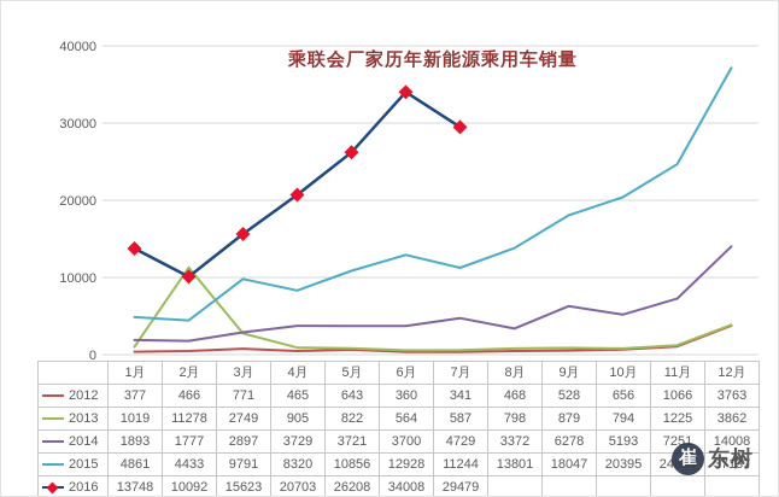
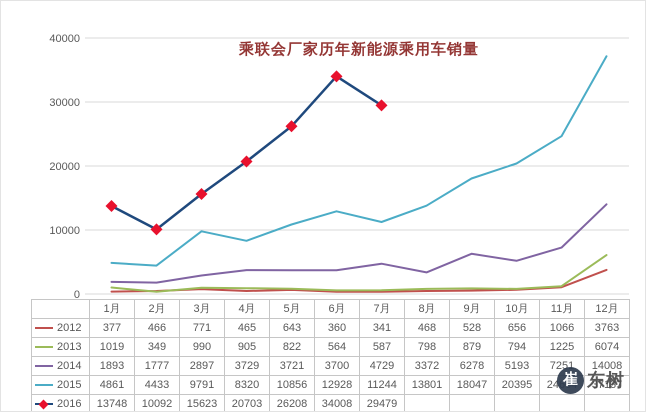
2013/2月: 11278 -> 349
2013/3月: 2749 -> 990
2013/12月: 3862 -> 6074
